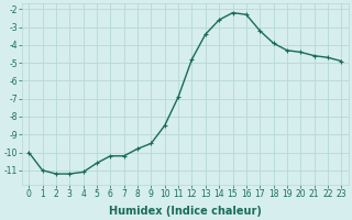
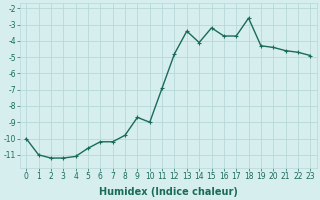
9: -9.5 -> -8.7
10: -8.5 -> -9.0
14: -2.6 -> -4.1
15: -2.2 -> -3.2
16: -2.3 -> -3.7
17: -3.2 -> -3.7
18: -3.9 -> -2.6
